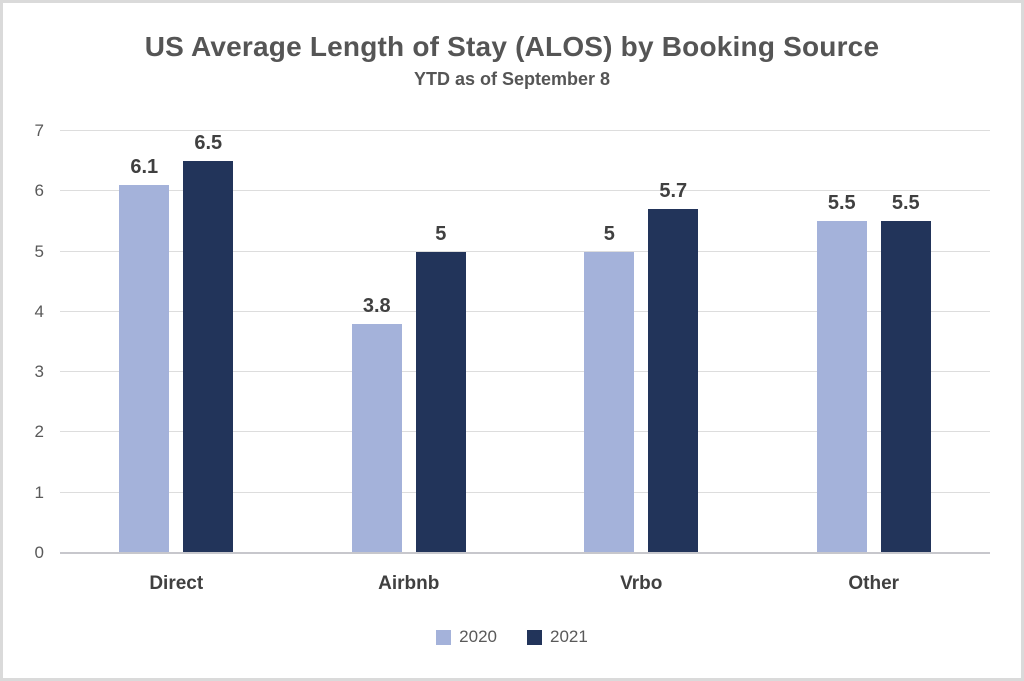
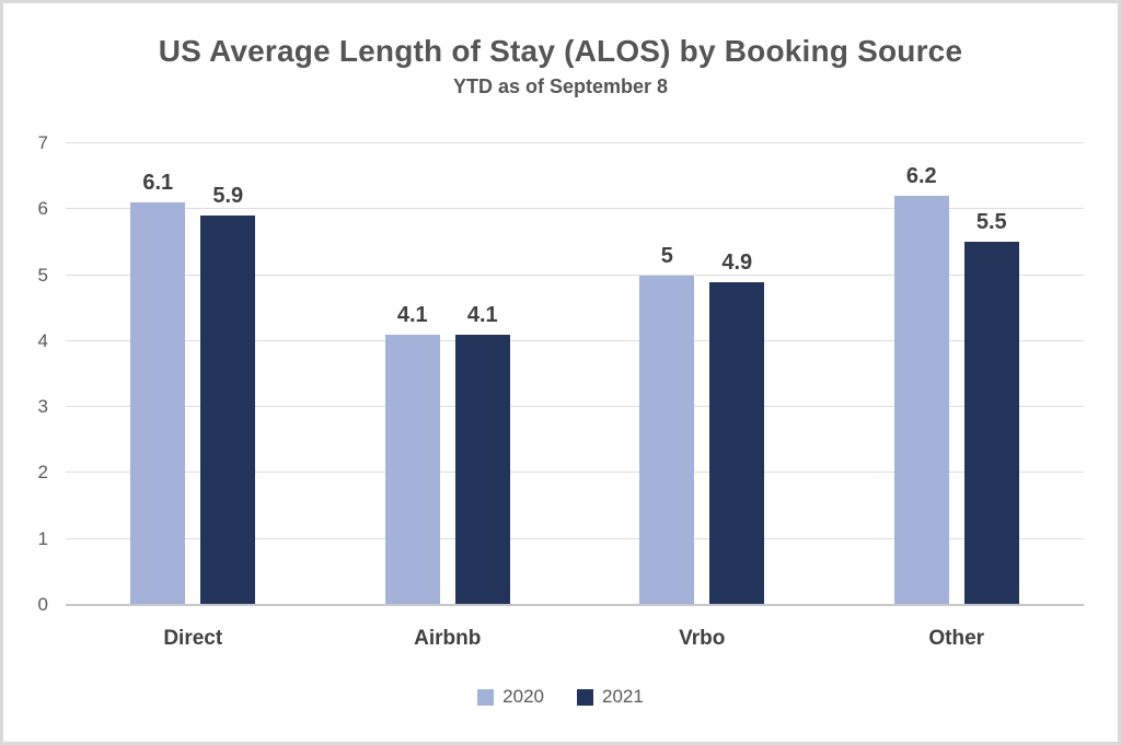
2021/Direct: 6.5 -> 5.9
2020/Airbnb: 3.8 -> 4.1
2021/Airbnb: 5 -> 4.1
2021/Vrbo: 5.7 -> 4.9
2020/Other: 5.5 -> 6.2
